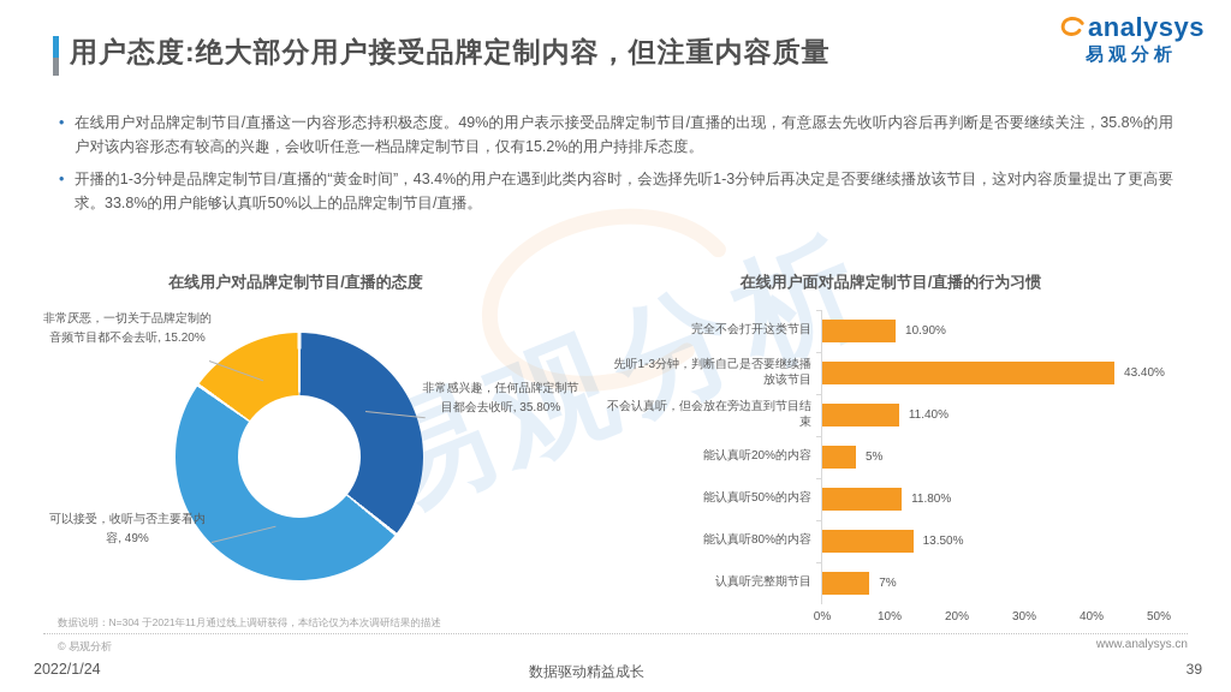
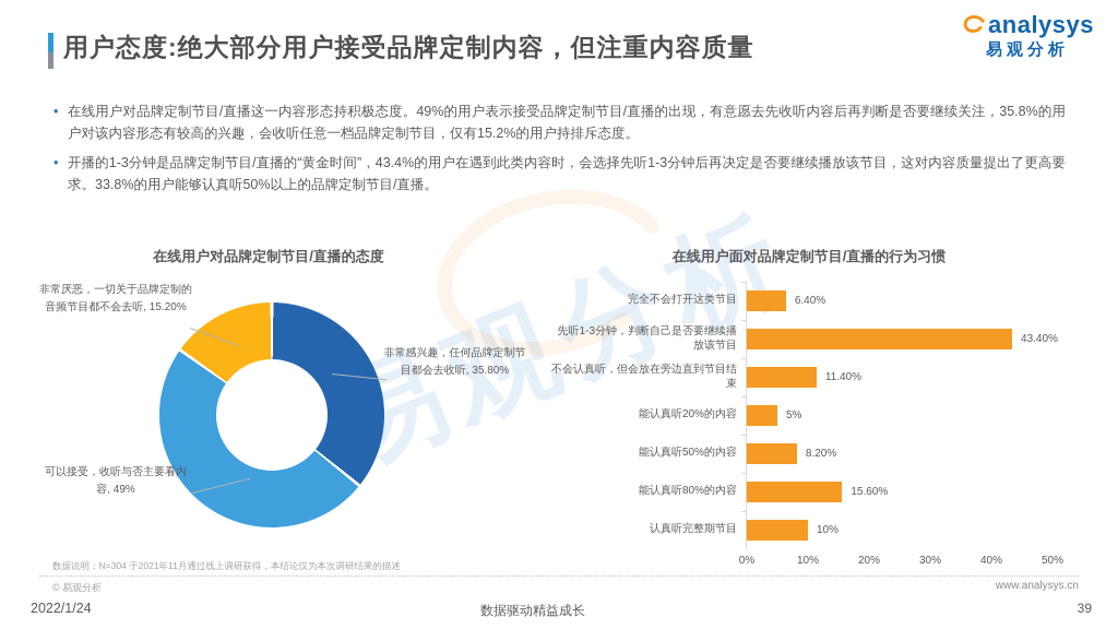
在线用户面对品牌定制节目/直播的行为习惯/完全不会打开这类节目: 10.90% -> 6.40%
在线用户面对品牌定制节目/直播的行为习惯/能认真听50%的内容: 11.80% -> 8.20%
在线用户面对品牌定制节目/直播的行为习惯/能认真听80%的内容: 13.50% -> 15.60%
在线用户面对品牌定制节目/直播的行为习惯/认真听完整期节目: 7% -> 10%
